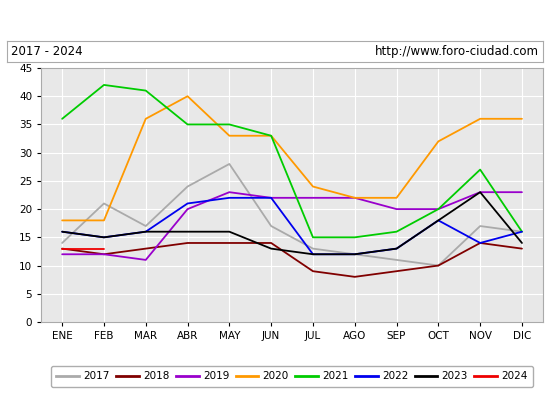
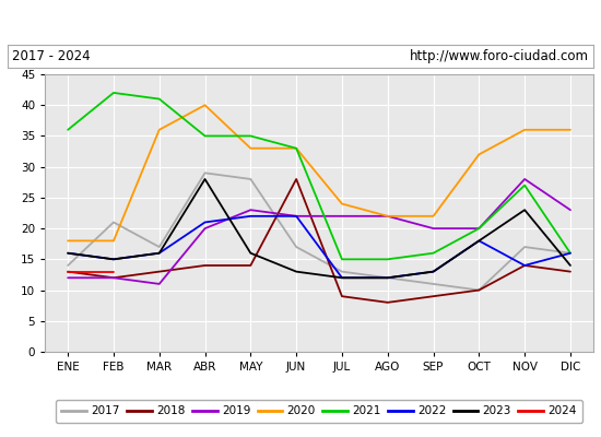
2017/ABR: 24 -> 29
2023/ABR: 16 -> 28
2018/JUN: 14 -> 28
2019/NOV: 23 -> 28
